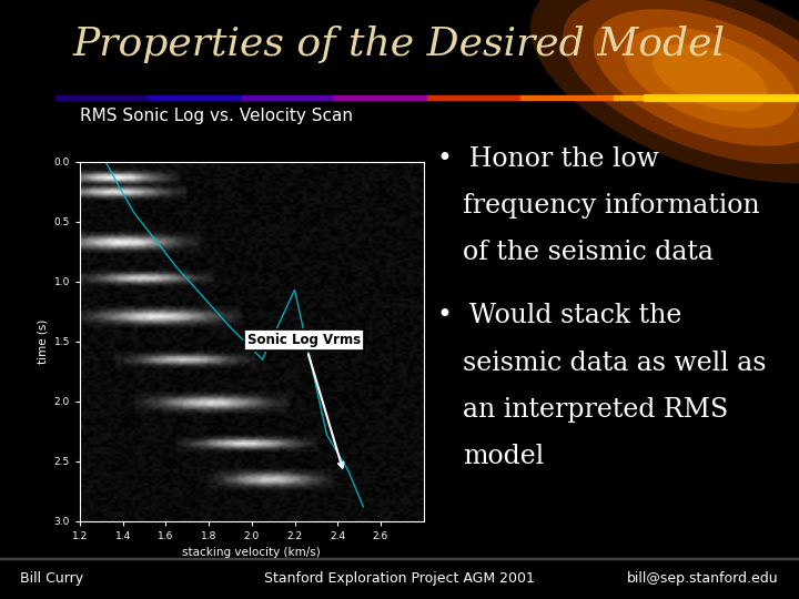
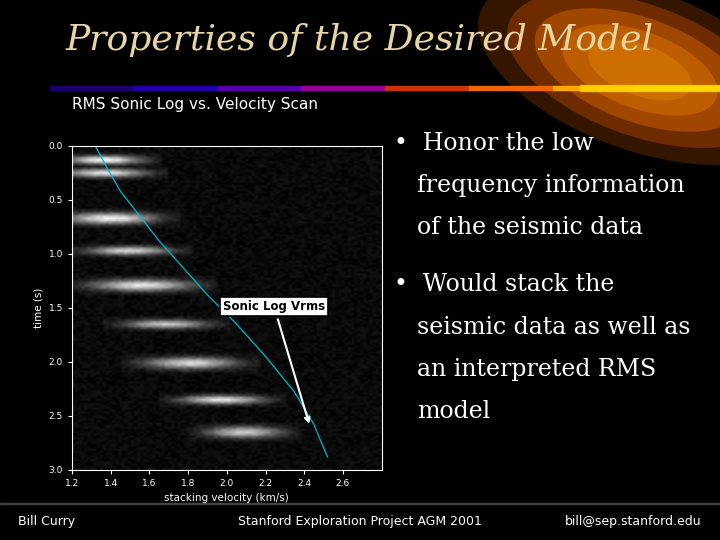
2.2: 1.07 -> 1.95
